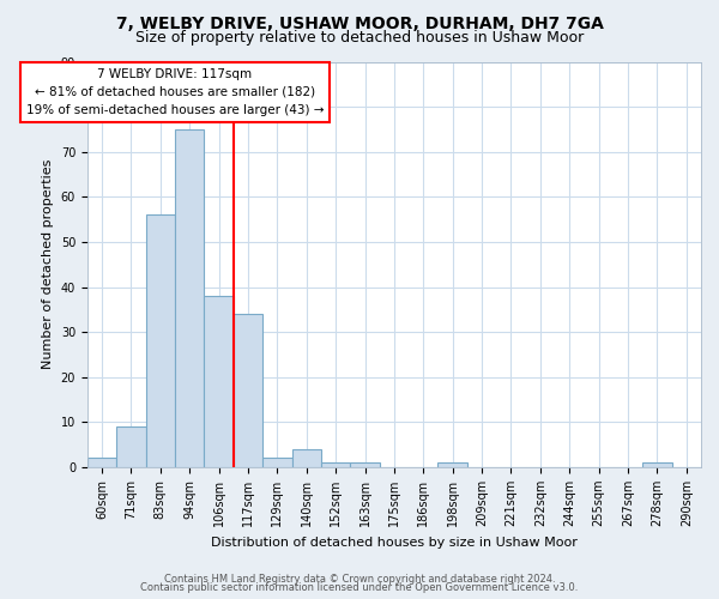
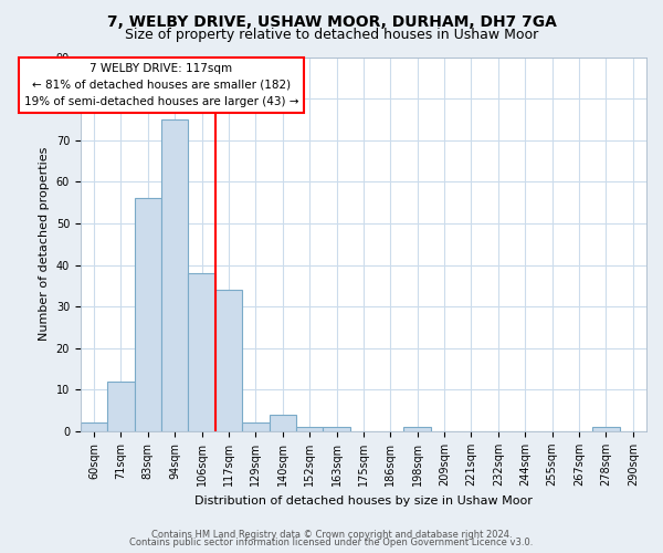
71sqm: 9 -> 12
